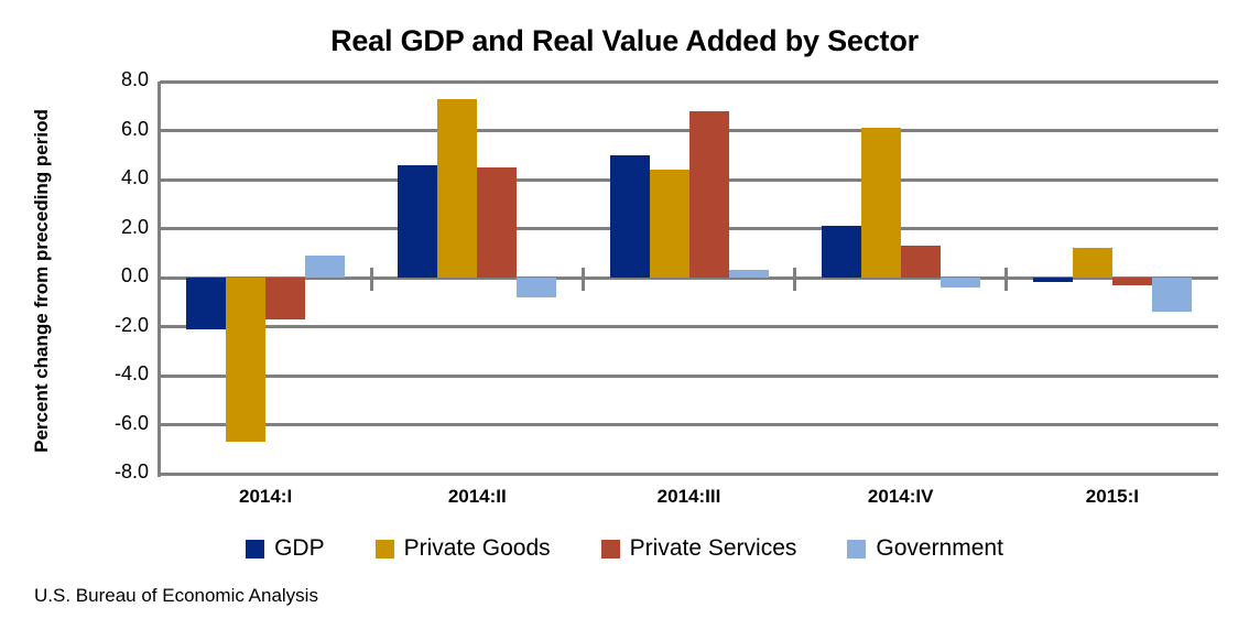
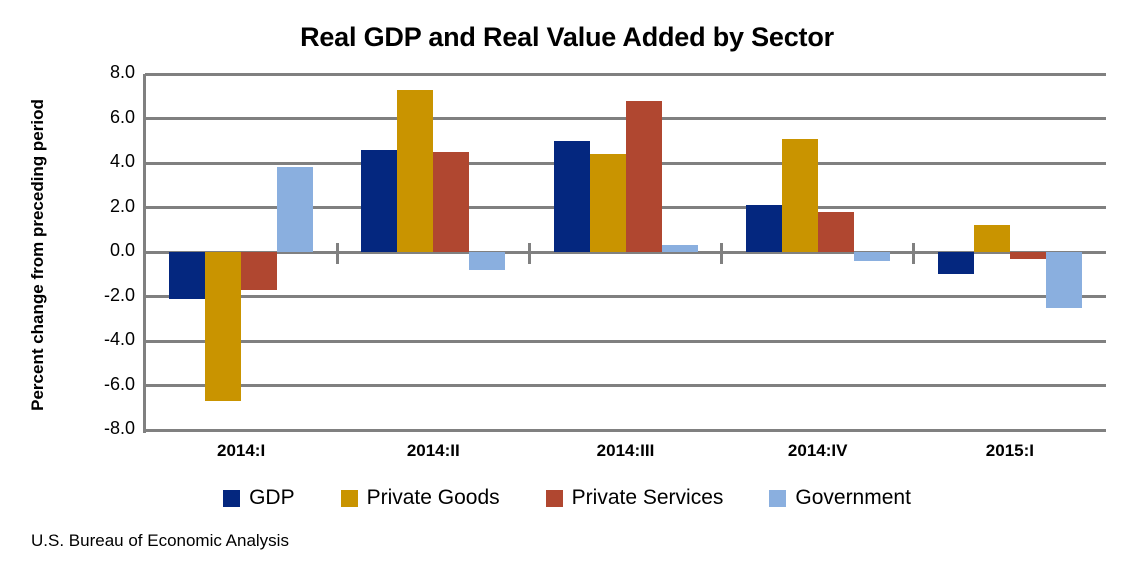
Government/2014:I: 0.9 -> 3.8
Private Goods/2014:IV: 6.1 -> 5.1
Private Services/2014:IV: 1.3 -> 1.8
GDP/2015:I: -0.2 -> -1.0
Government/2015:I: -1.4 -> -2.5
